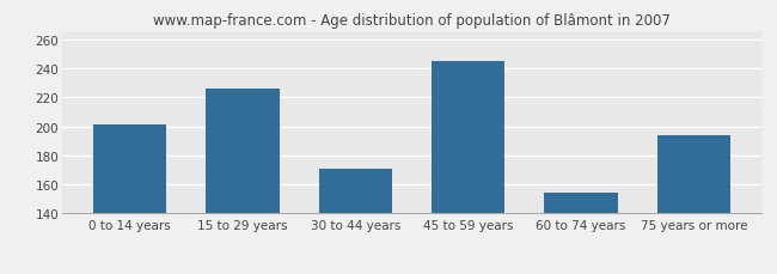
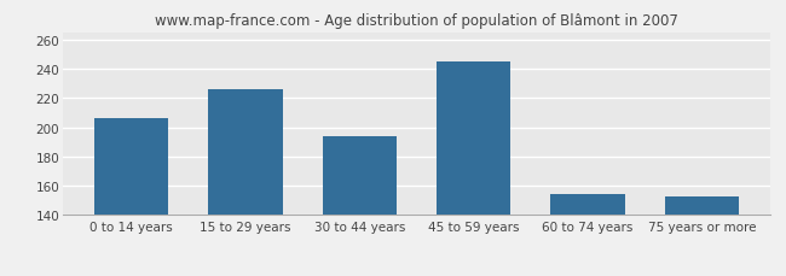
0 to 14 years: 201 -> 206
30 to 44 years: 171 -> 194
75 years or more: 194 -> 153
